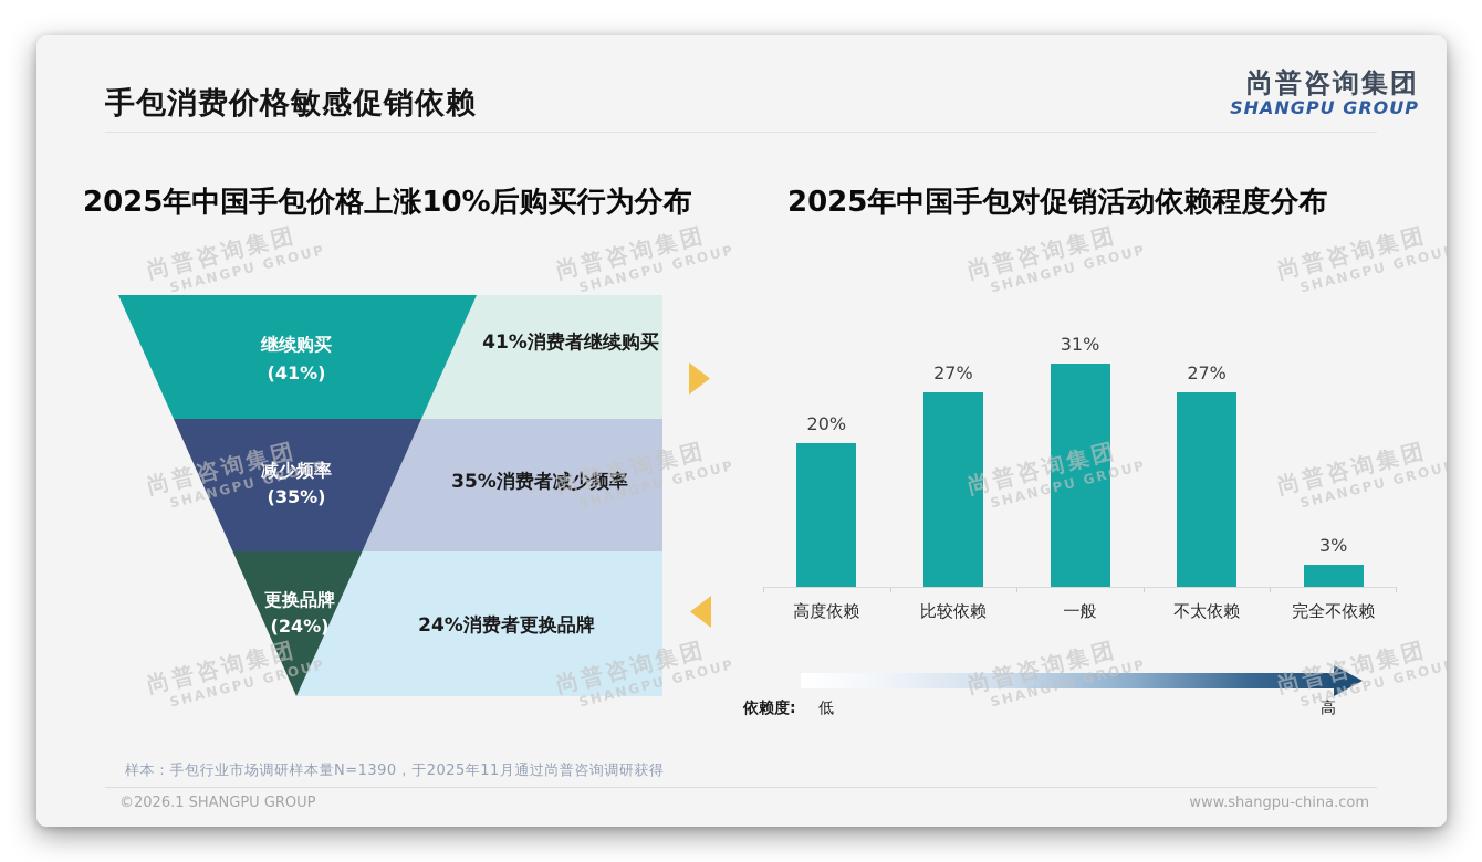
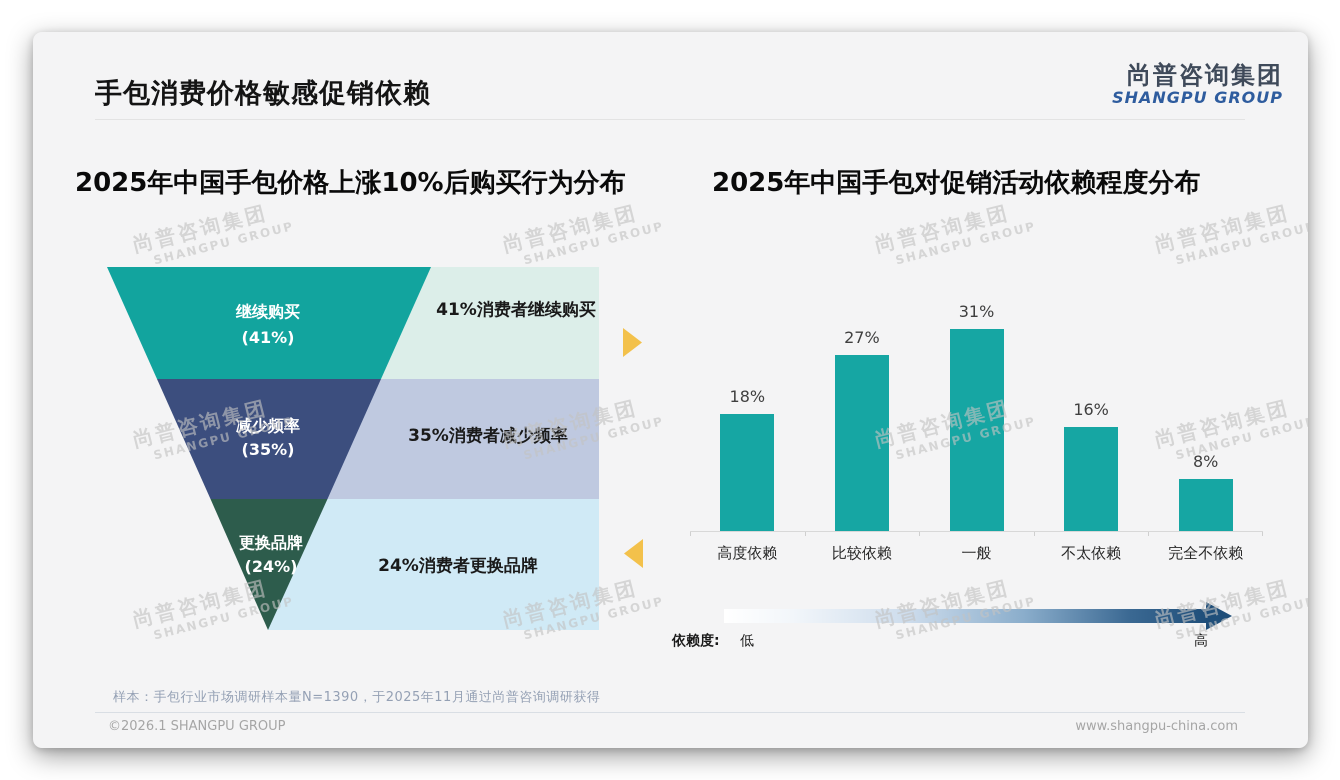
2025年中国手包对促销活动依赖程度分布/高度依赖: 20% -> 18%
2025年中国手包对促销活动依赖程度分布/不太依赖: 27% -> 16%
2025年中国手包对促销活动依赖程度分布/完全不依赖: 3% -> 8%
